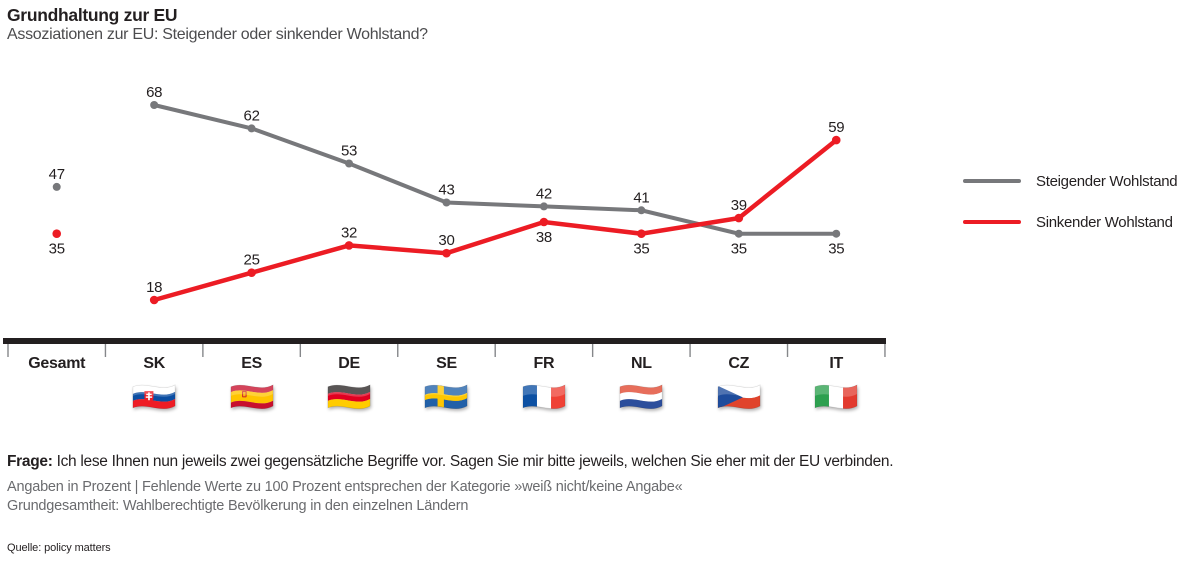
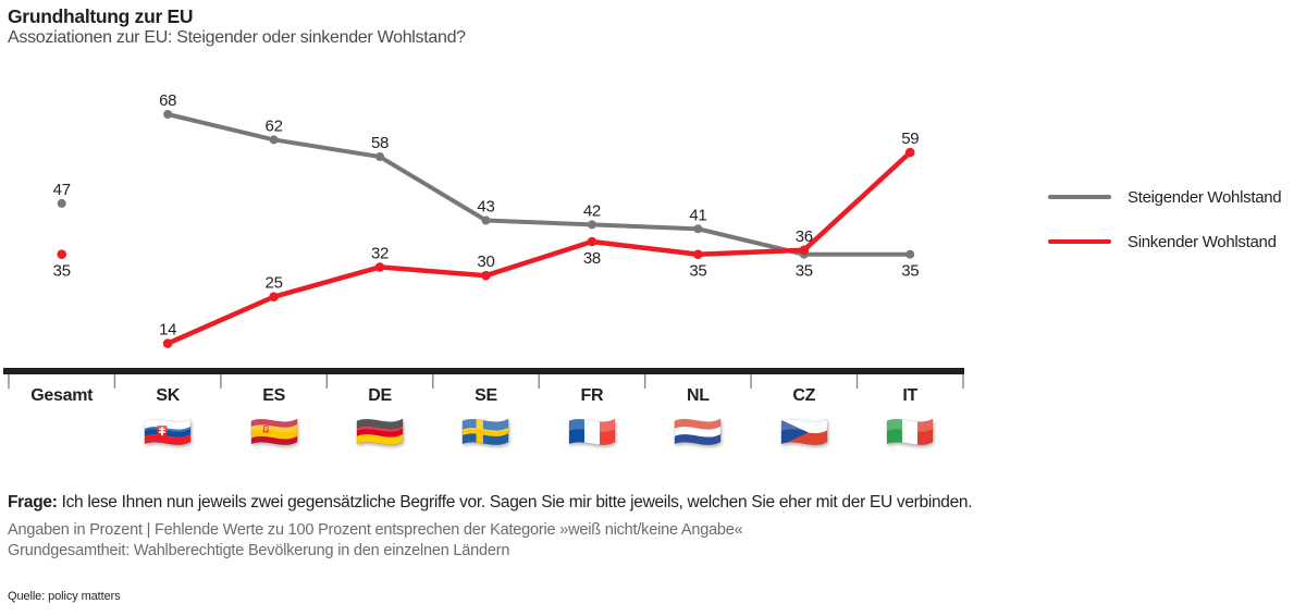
Sinkender Wohlstand/SK: 18 -> 14
Steigender Wohlstand/DE: 53 -> 58
Sinkender Wohlstand/CZ: 39 -> 36
